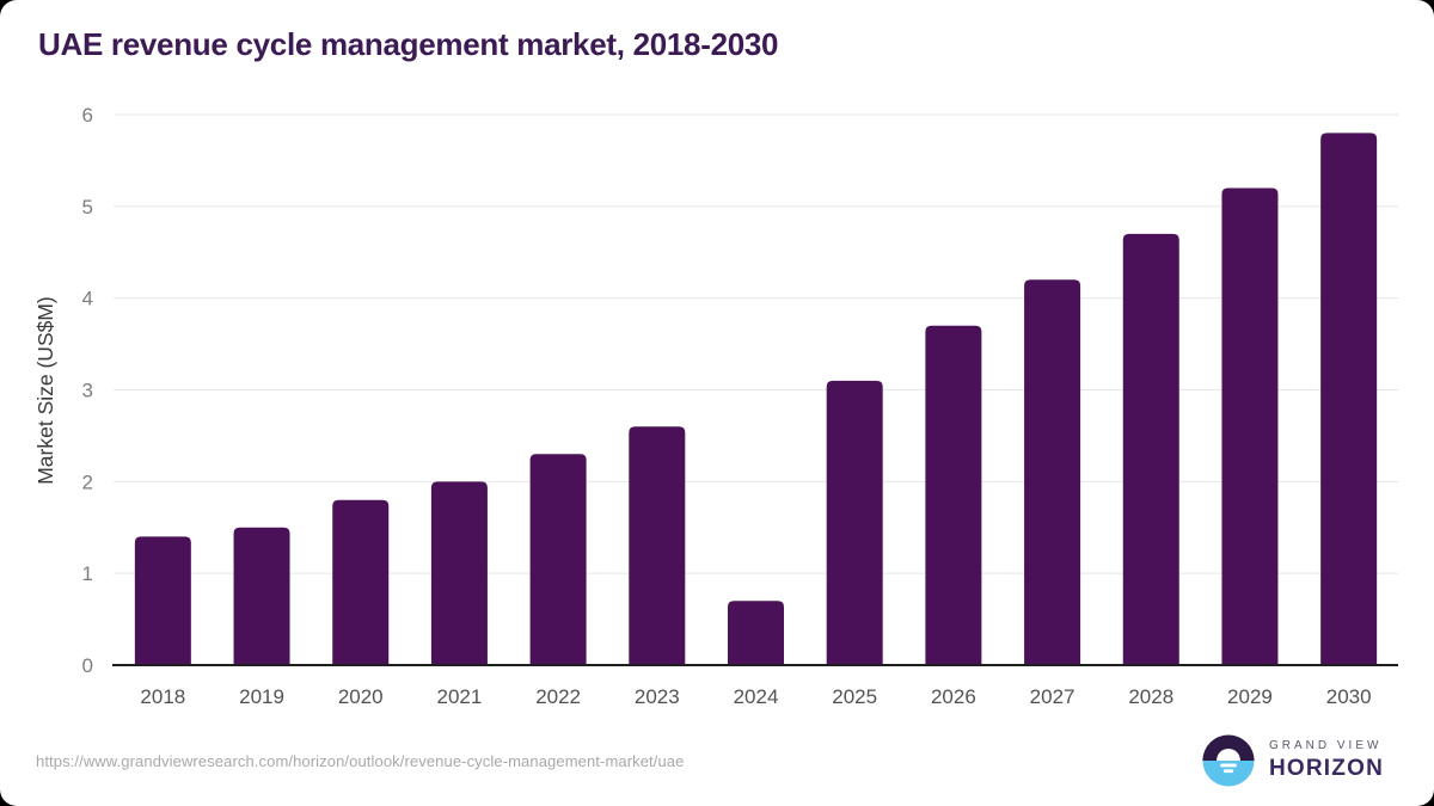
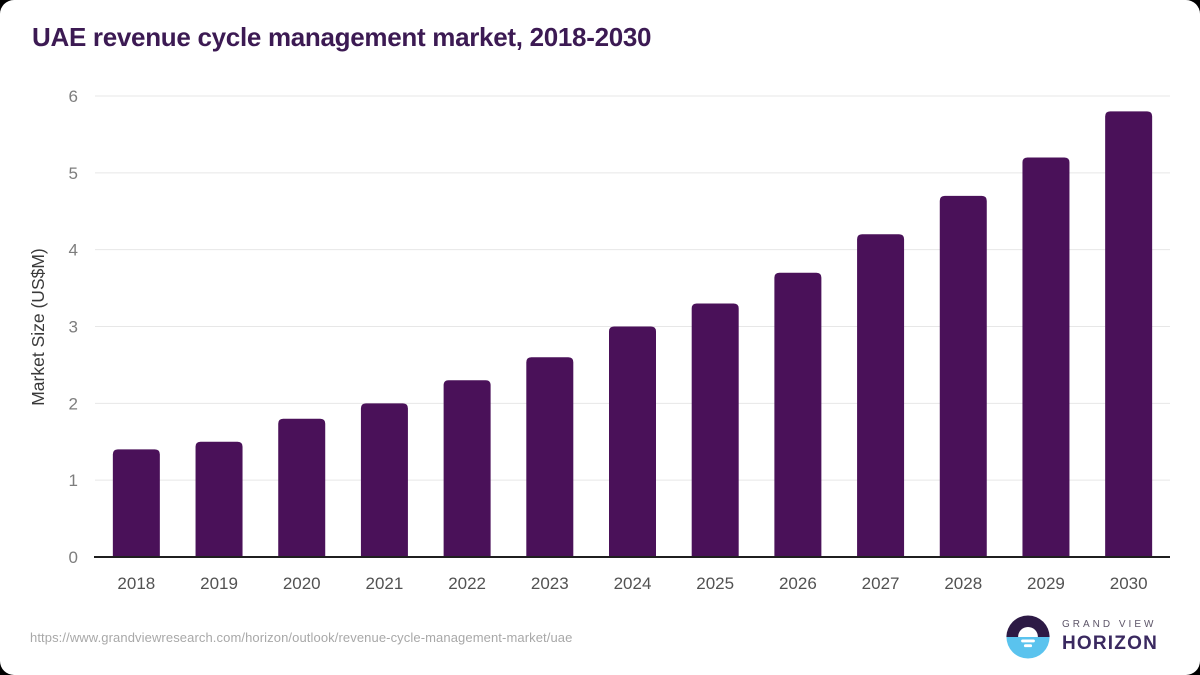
2024: 0.7 -> 3.0
2025: 3.1 -> 3.3
